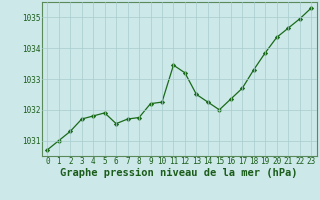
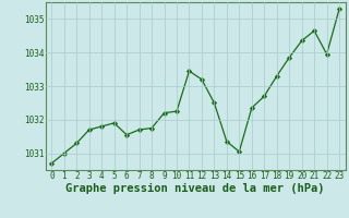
14: 1032.25 -> 1031.35
15: 1032.00 -> 1031.05
22: 1034.95 -> 1033.95
